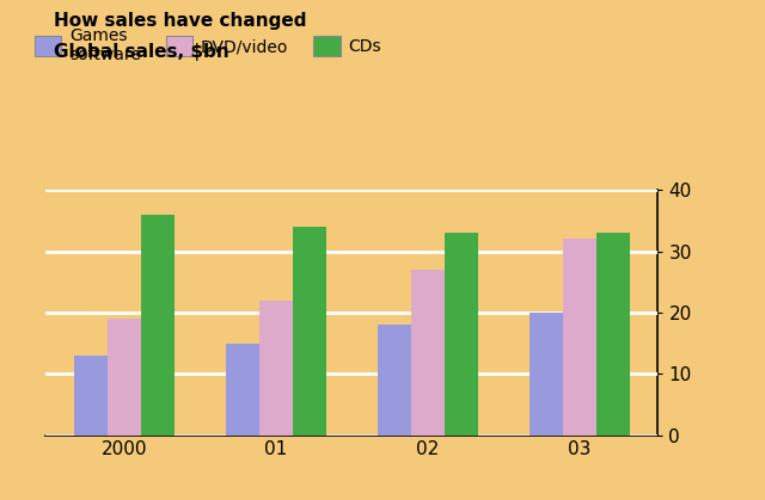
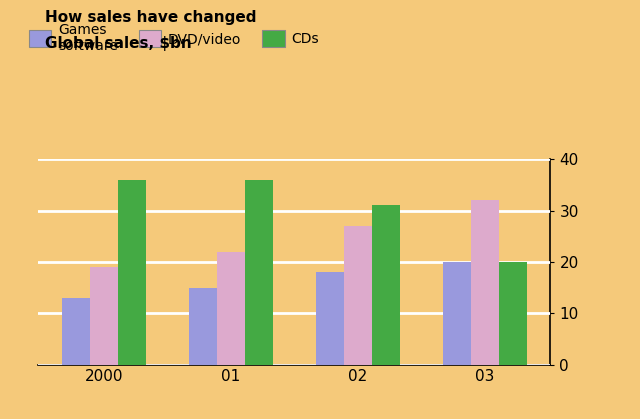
CDs/01: 34 -> 36
CDs/02: 33 -> 31
CDs/03: 33 -> 20
